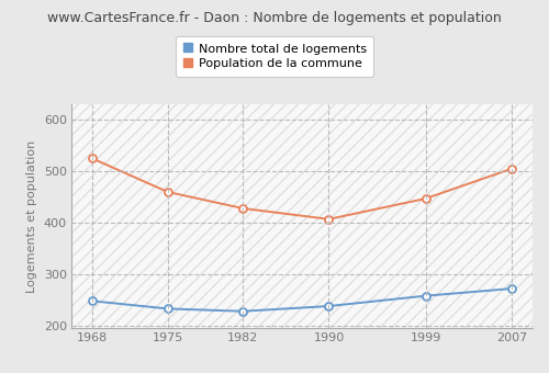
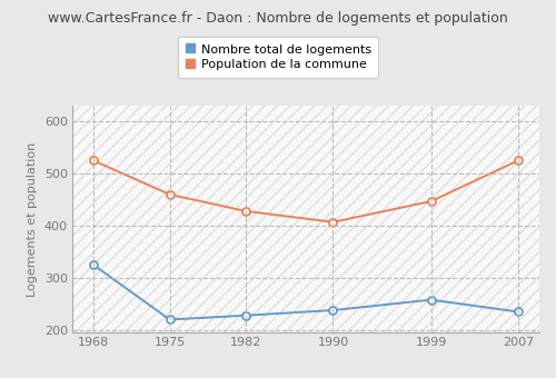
Nombre total de logements/1968: 248 -> 325
Nombre total de logements/1975: 233 -> 220
Nombre total de logements/2007: 272 -> 235
Population de la commune/2007: 505 -> 525
